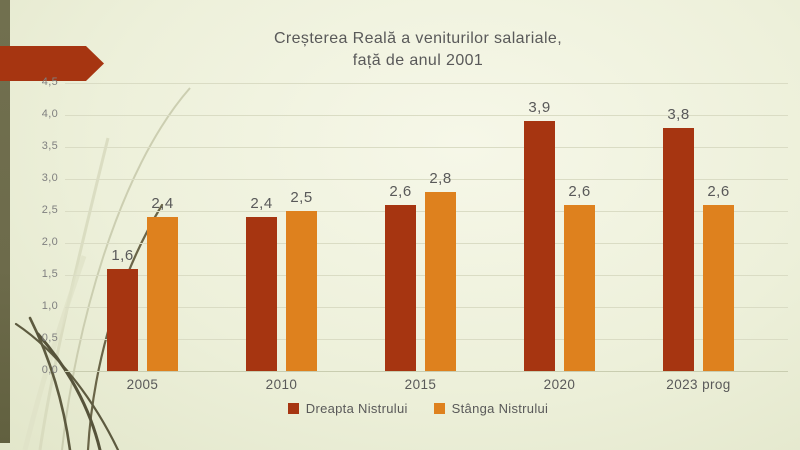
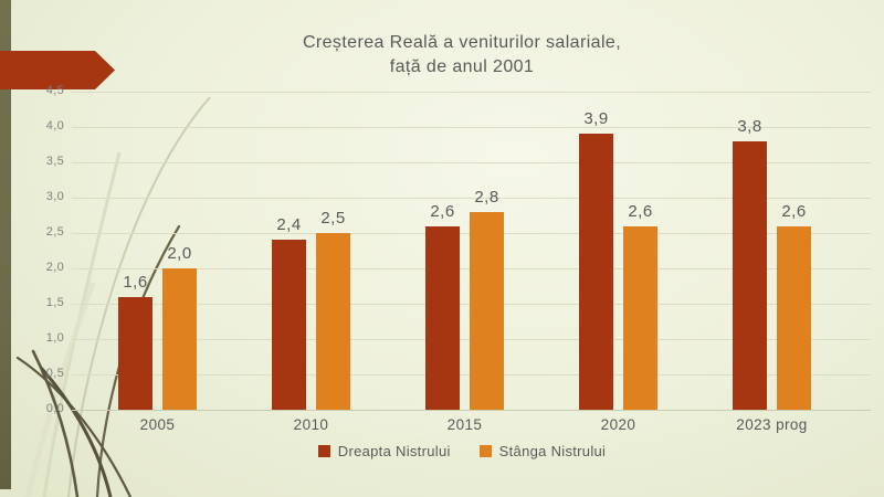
Stânga Nistrului/2005: 2,4 -> 2,0
